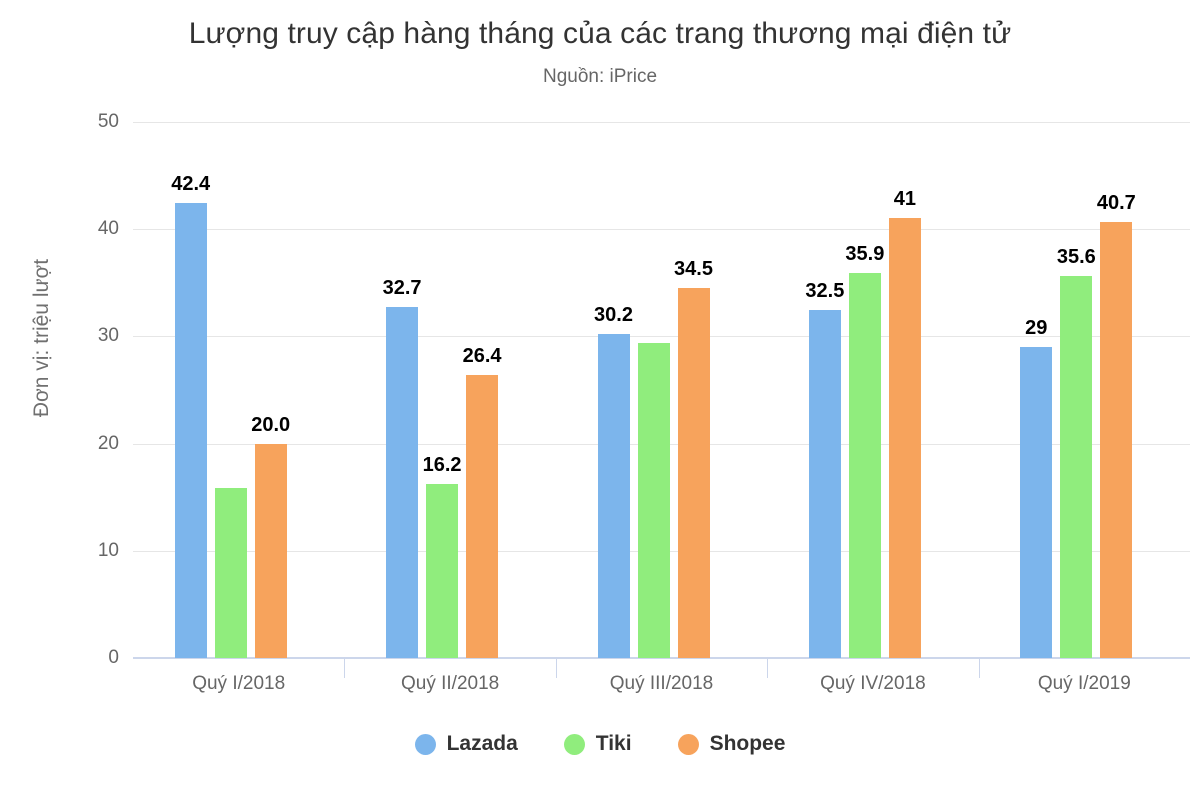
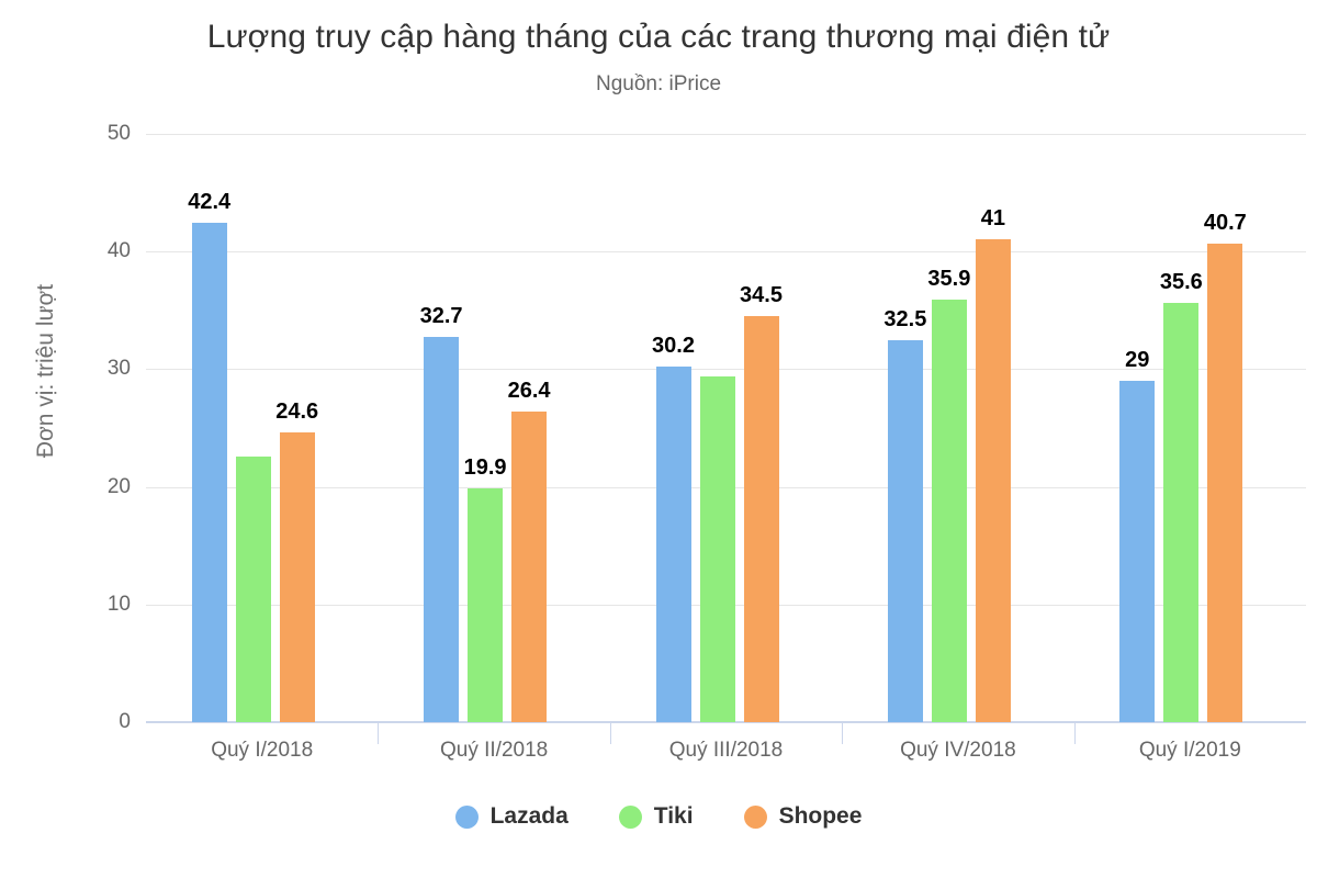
Tiki/Quý I/2018: 15.9 -> 22.6
Shopee/Quý I/2018: 20.0 -> 24.6
Tiki/Quý II/2018: 16.2 -> 19.9
